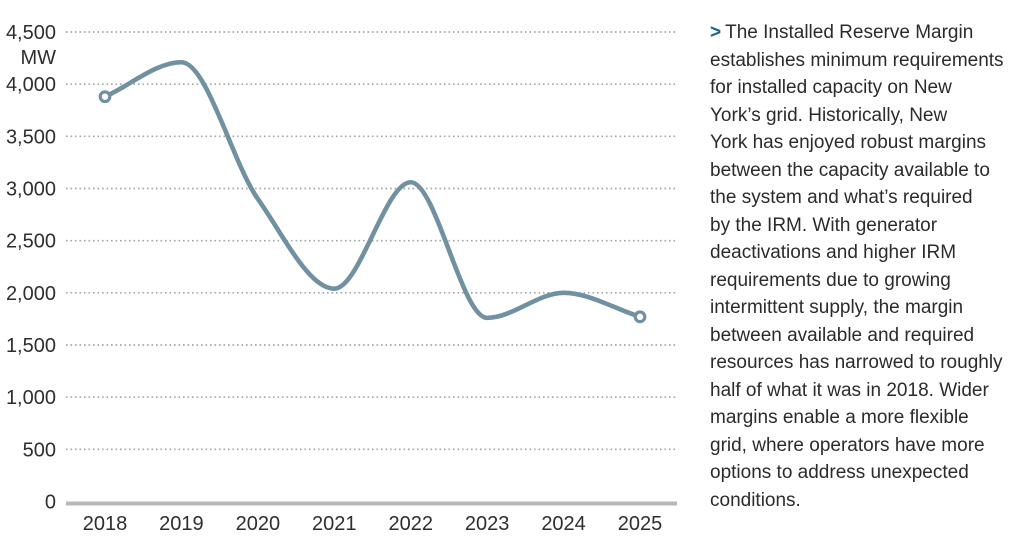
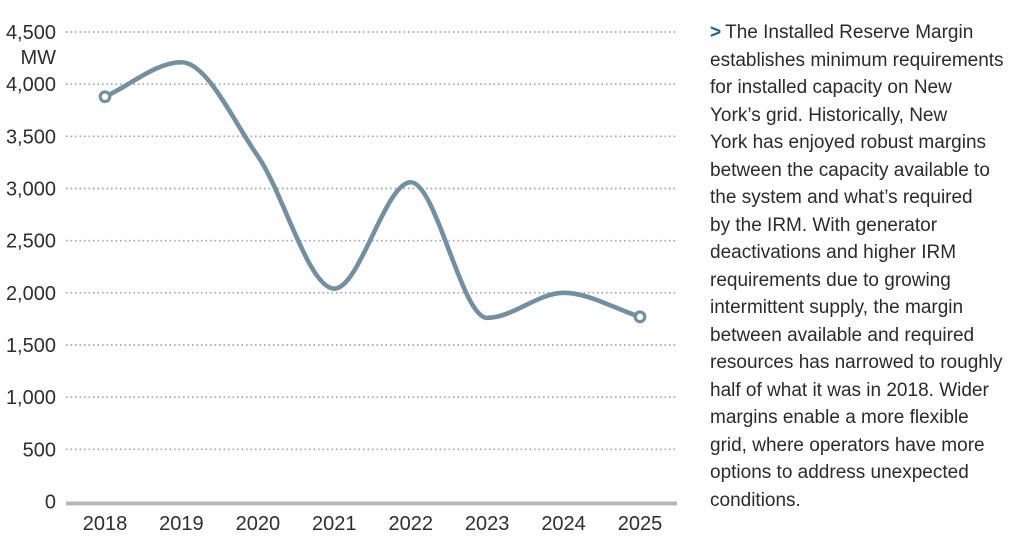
2020: 2900 -> 3310
